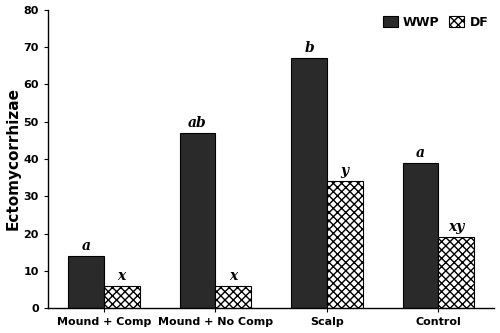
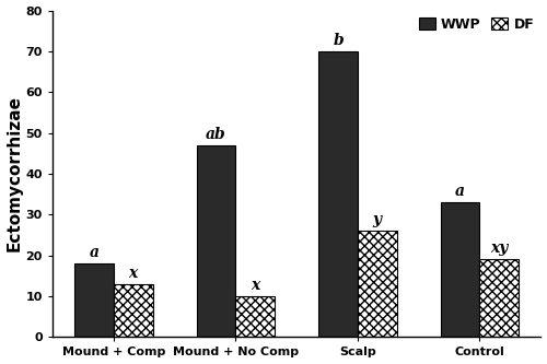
WWP/Mound + Comp: 14 -> 18
DF/Mound + Comp: 6 -> 13
DF/Mound + No Comp: 6 -> 10
WWP/Scalp: 67 -> 70
DF/Scalp: 34 -> 26
WWP/Control: 39 -> 33
